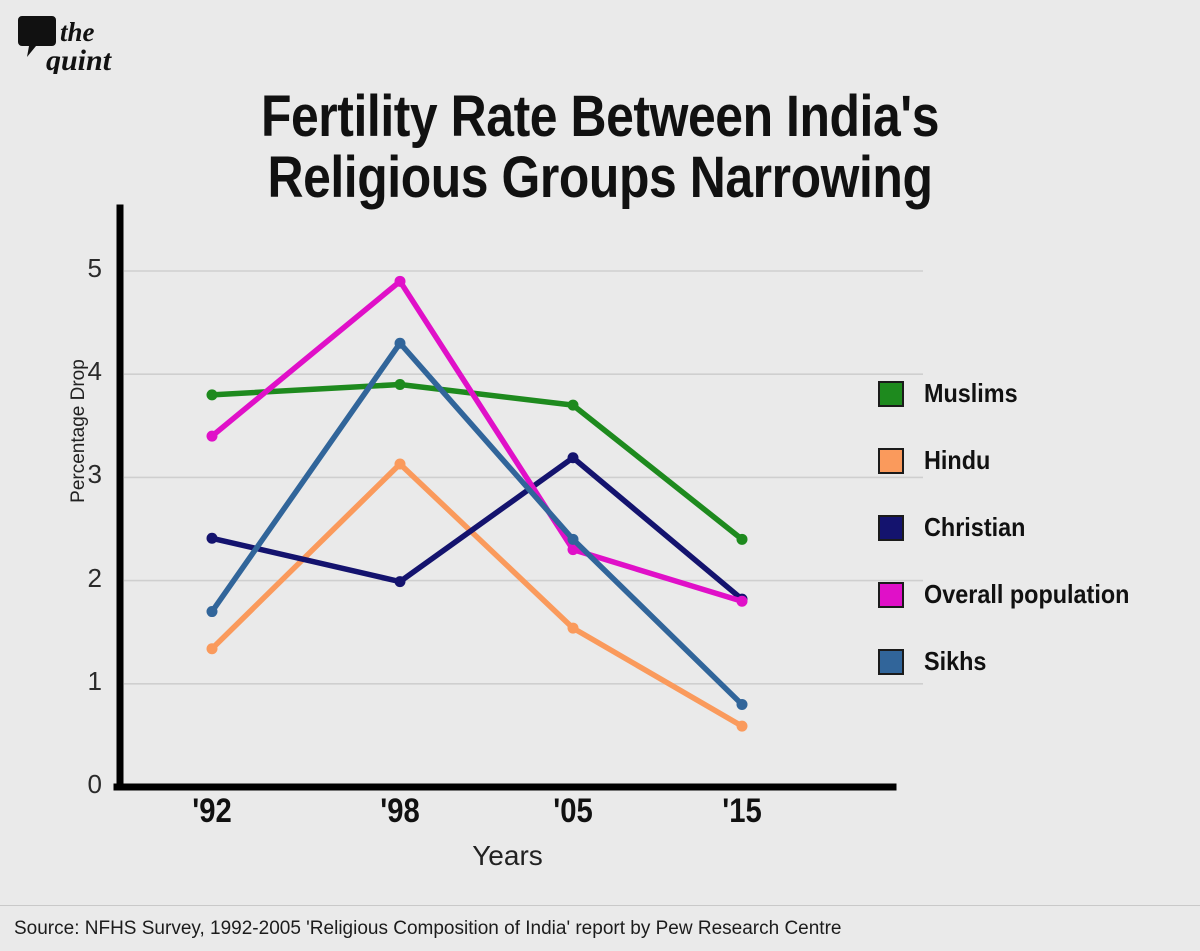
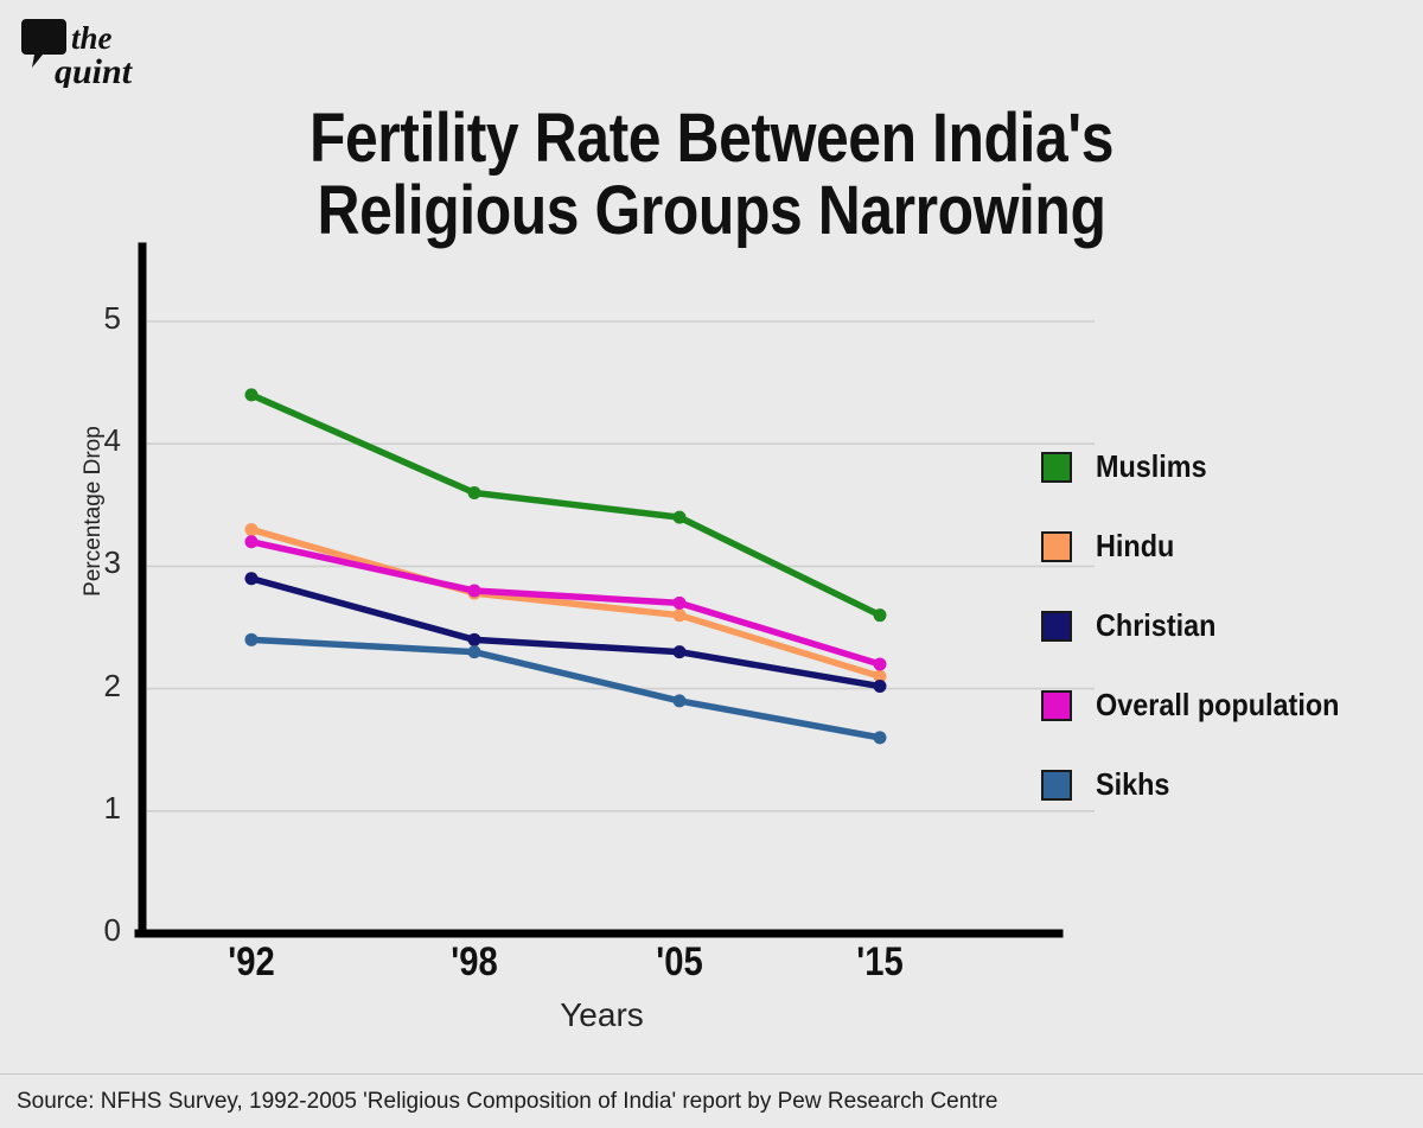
Muslims/'92: 3.8 -> 4.4
Hindu/'92: 1.34 -> 3.30
Christian/'92: 2.41 -> 2.90
Overall population/'92: 3.4 -> 3.2
Sikhs/'92: 1.7 -> 2.4
Muslims/'98: 3.9 -> 3.6
Hindu/'98: 3.13 -> 2.78
Christian/'98: 1.99 -> 2.40
Overall population/'98: 4.9 -> 2.8
Sikhs/'98: 4.3 -> 2.3
Muslims/'05: 3.7 -> 3.4
Hindu/'05: 1.54 -> 2.60
Christian/'05: 3.19 -> 2.30
Overall population/'05: 2.3 -> 2.7
Sikhs/'05: 2.4 -> 1.9
Muslims/'15: 2.4 -> 2.6
Hindu/'15: 0.59 -> 2.10
Christian/'15: 1.82 -> 2.02
Overall population/'15: 1.8 -> 2.2
Sikhs/'15: 0.8 -> 1.6
